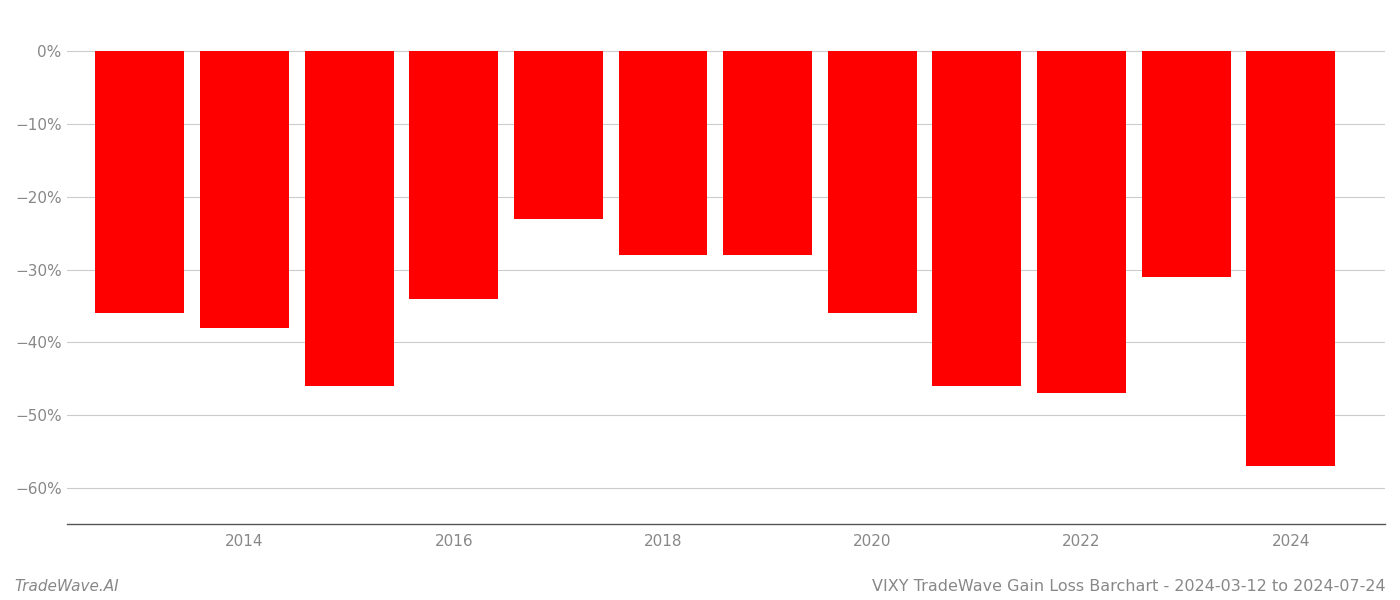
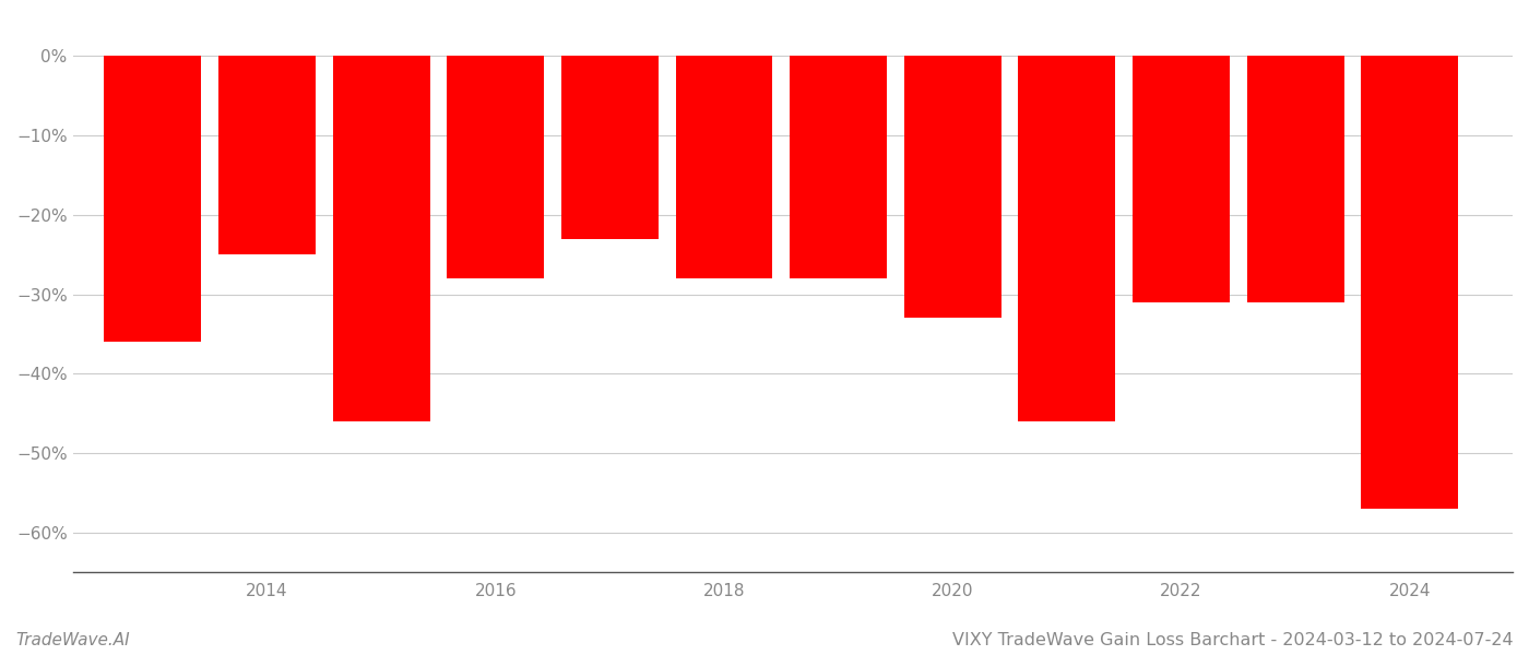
2014: -38% -> -25%
2016: -34% -> -28%
2020: -36% -> -33%
2022: -47% -> -31%
